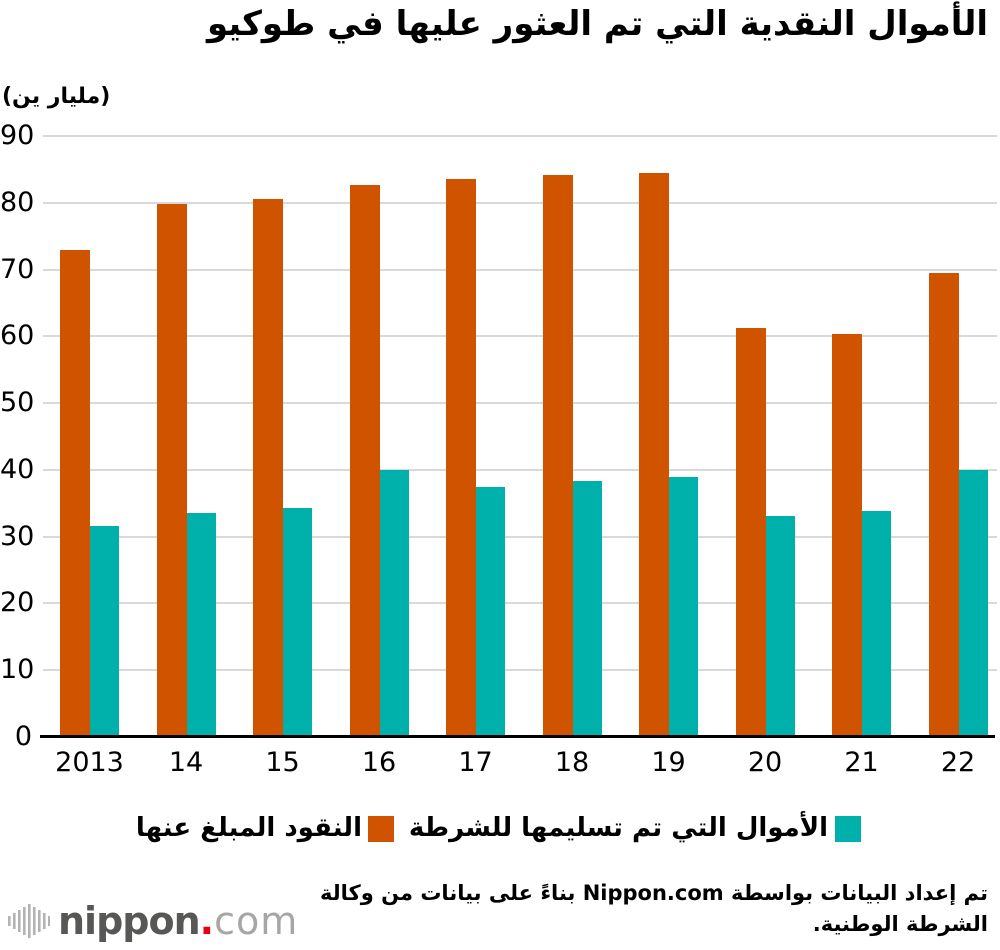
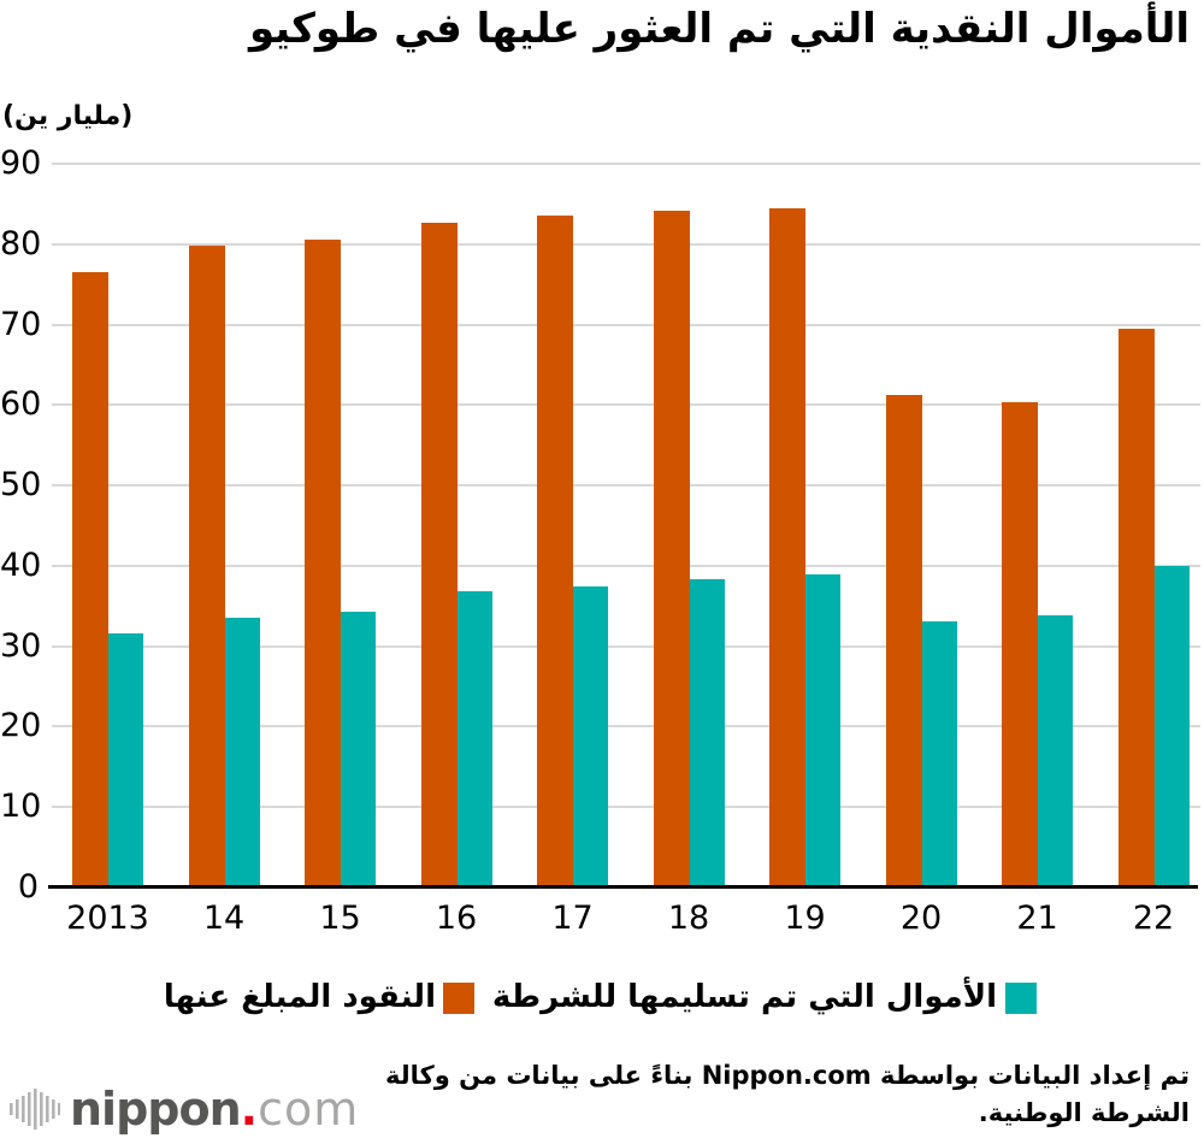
النقود المبلغ عنها/2013: 73 -> 76
الأموال التي تم تسليمها للشرطة/16: 40 -> 37
